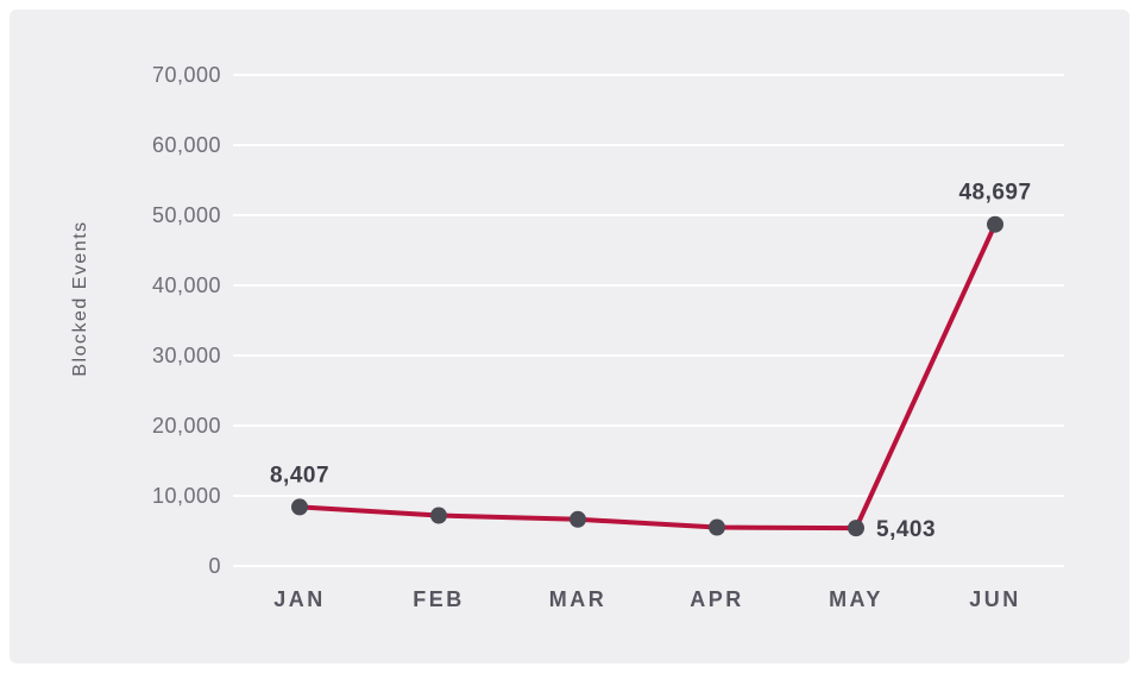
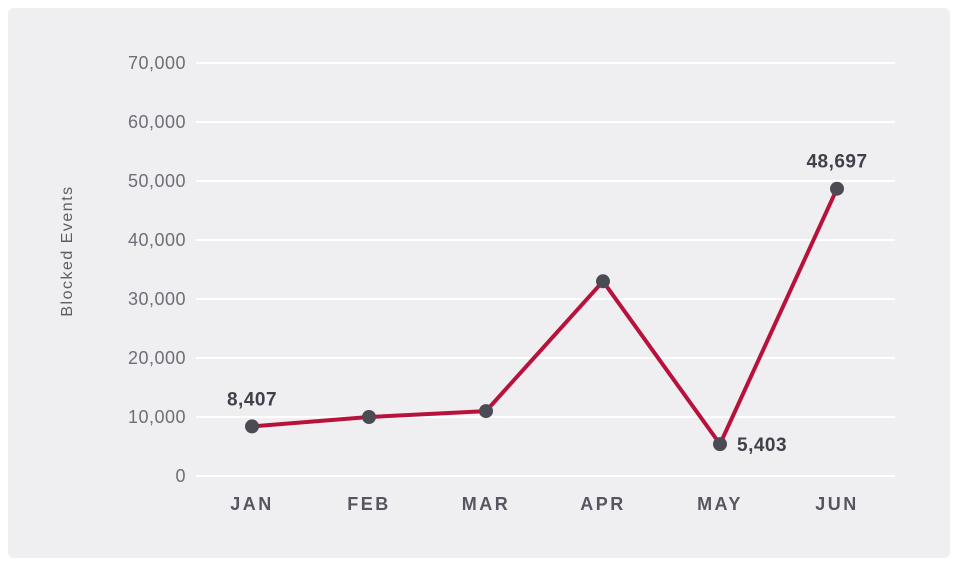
FEB: 7000 -> 10000
MAR: 7000 -> 11000
APR: 6000 -> 33000
